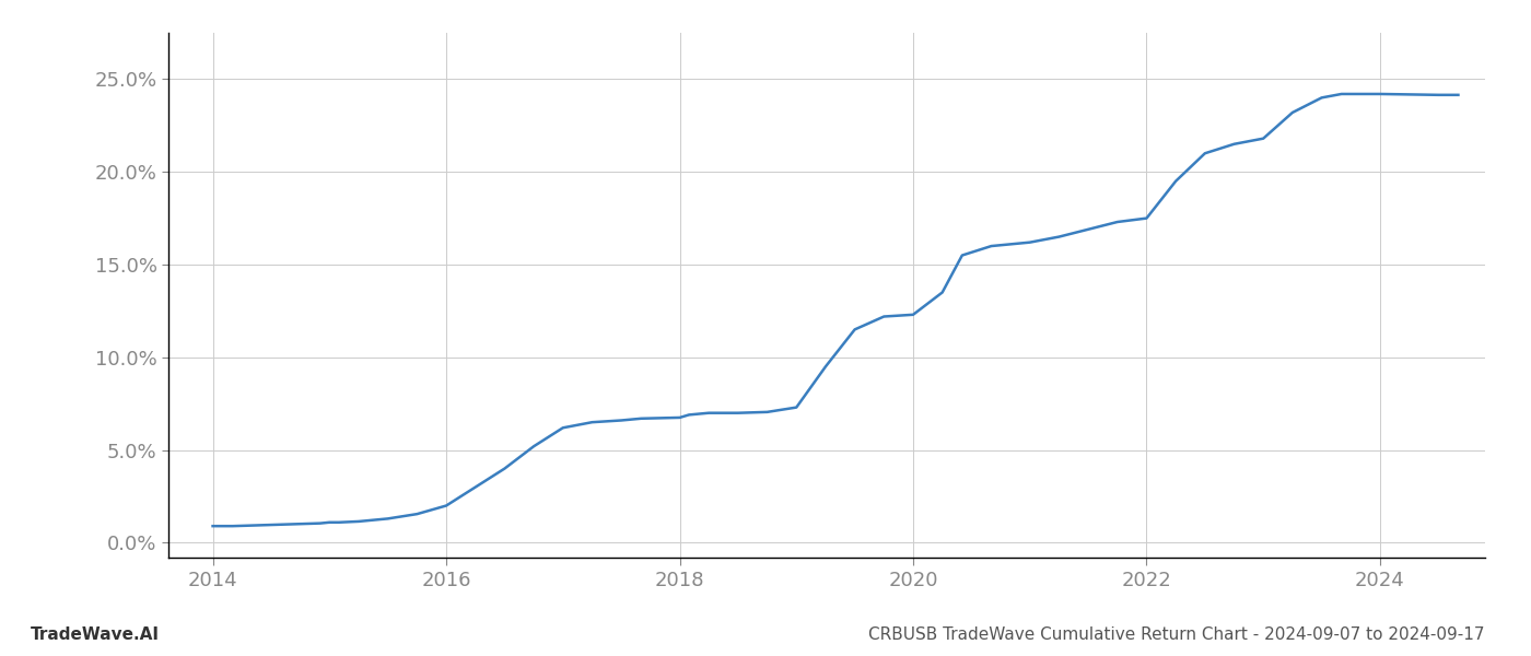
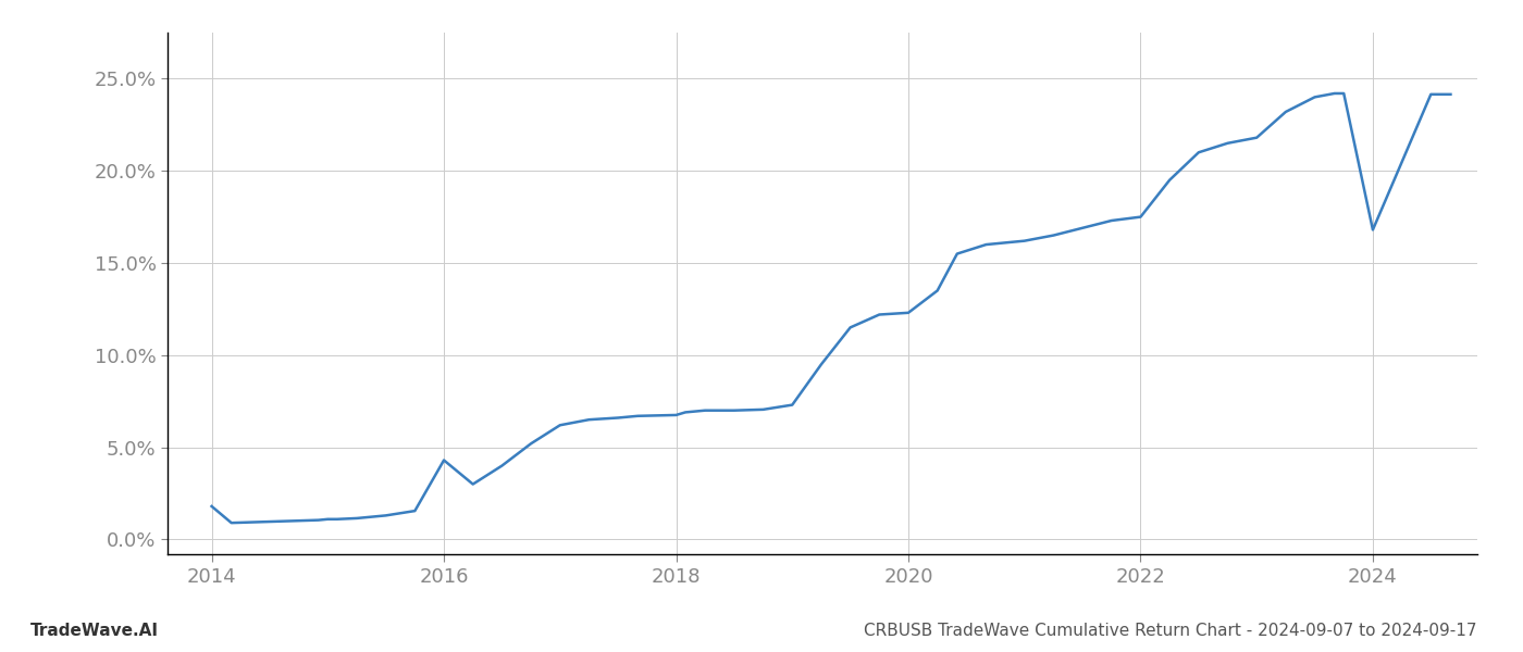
2014: 0.9% -> 1.8%
2016: 2.0% -> 4.3%
2024: 24.2% -> 16.8%
